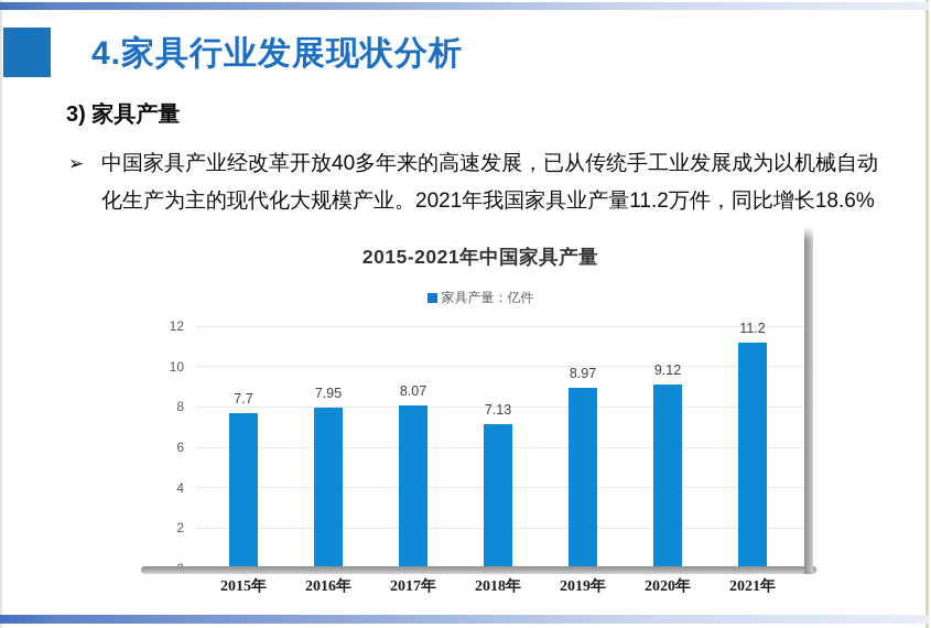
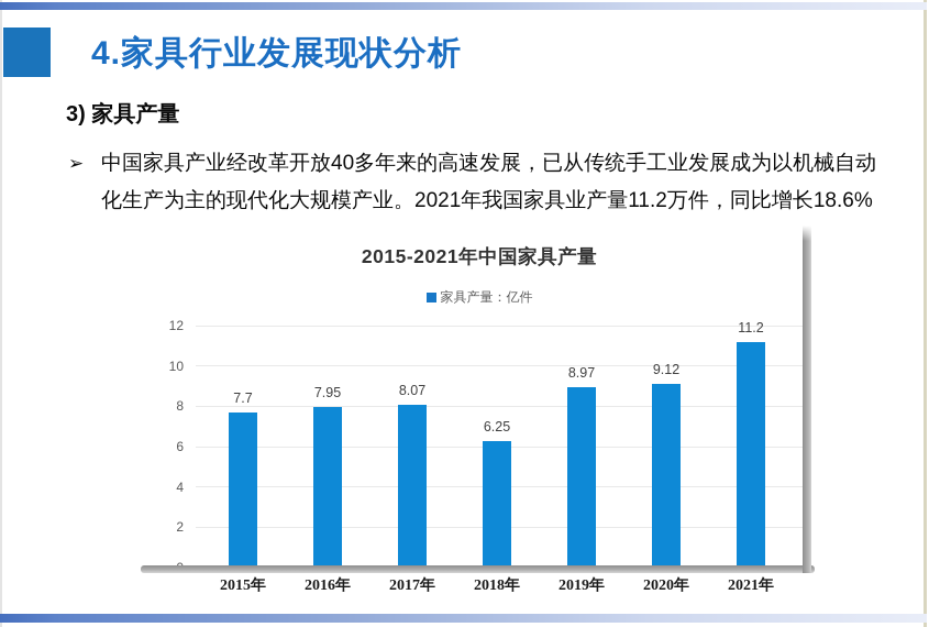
2018年: 7.13 -> 6.25
